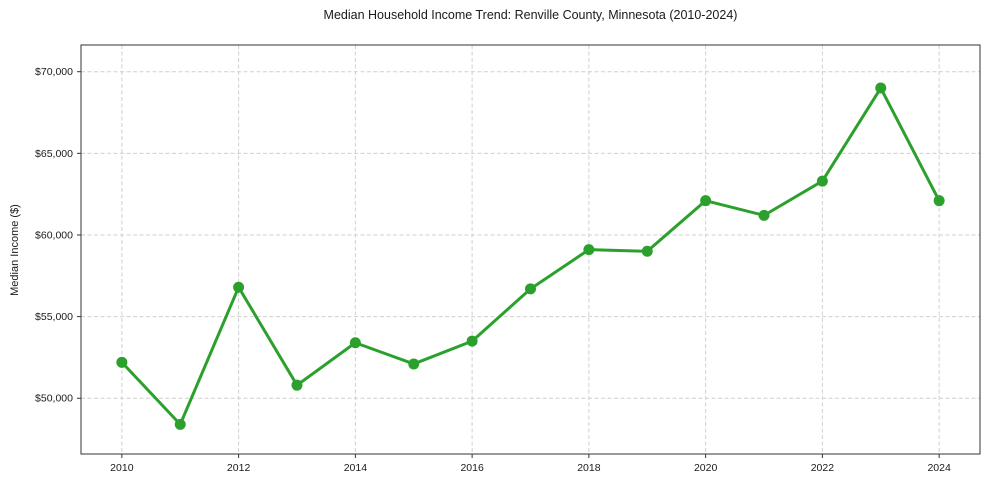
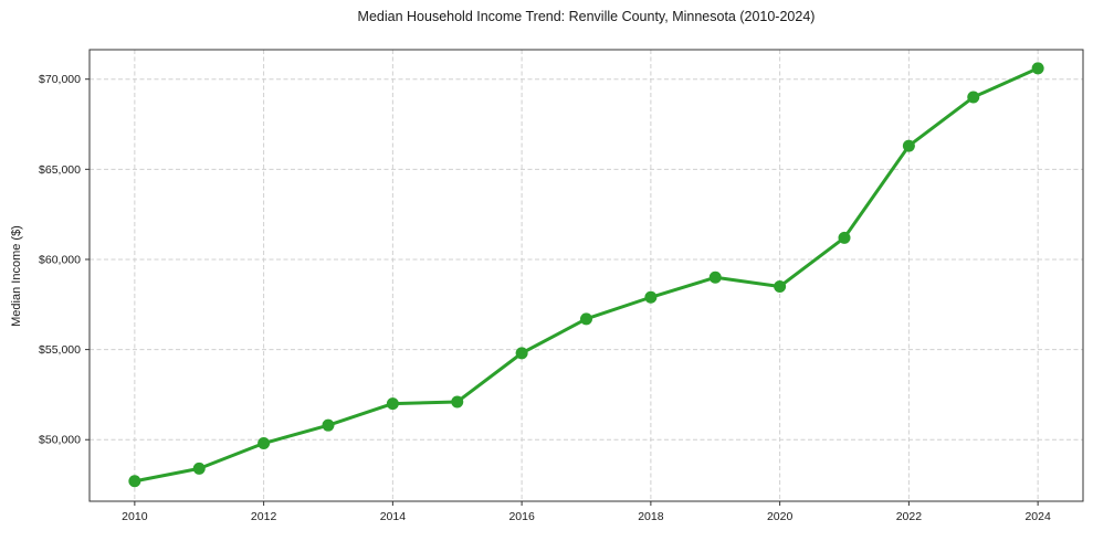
2010: $52200 -> $47700
2012: $56800 -> $49800
2014: $53400 -> $52000
2016: $53500 -> $54800
2018: $59100 -> $57900
2020: $62100 -> $58500
2022: $63300 -> $66300
2024: $62100 -> $70600
